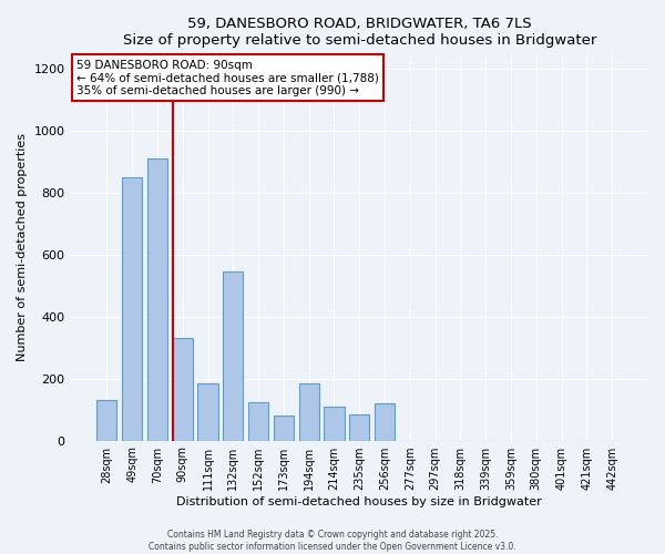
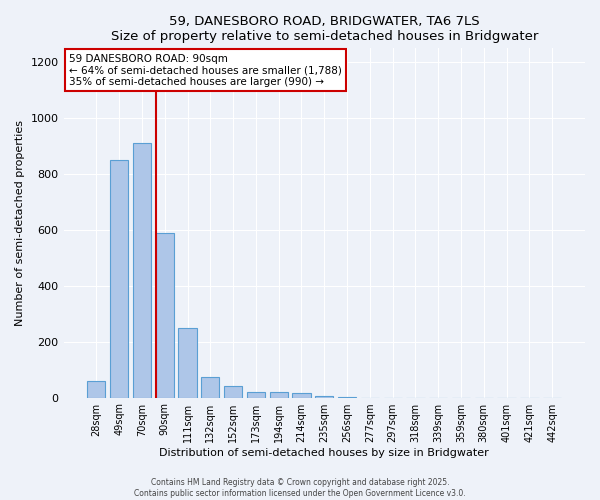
28sqm: 130 -> 60
90sqm: 330 -> 590
111sqm: 185 -> 250
132sqm: 545 -> 75
152sqm: 125 -> 40
173sqm: 80 -> 20
194sqm: 185 -> 20
214sqm: 110 -> 15
235sqm: 85 -> 5
256sqm: 120 -> 2
